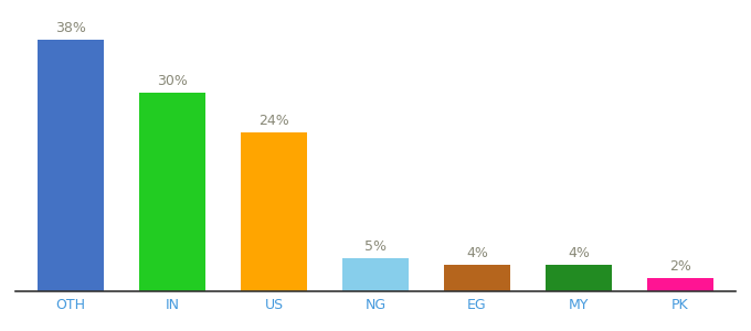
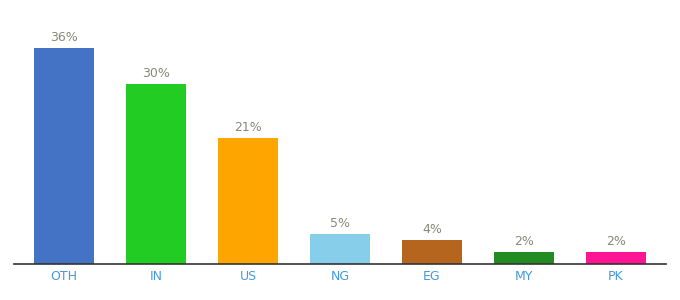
OTH: 38% -> 36%
US: 24% -> 21%
MY: 4% -> 2%
